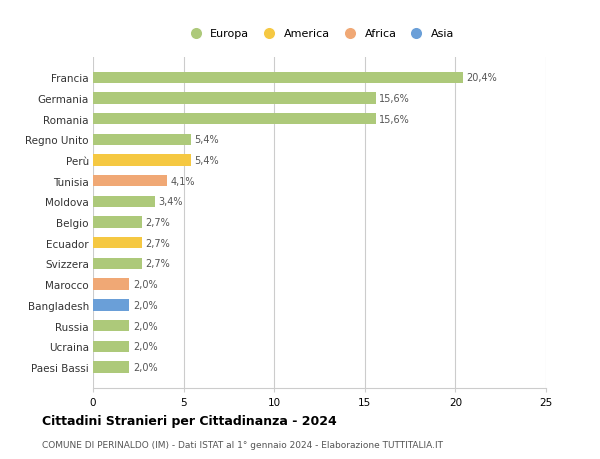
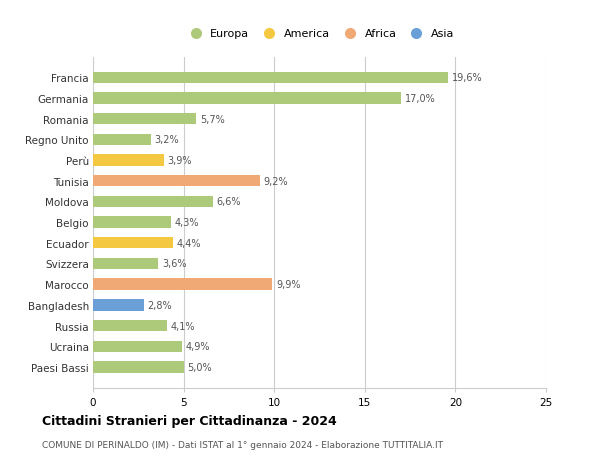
Francia: 20,4% -> 19,6%
Germania: 15,6% -> 17,0%
Romania: 15,6% -> 5,7%
Regno Unito: 5,4% -> 3,2%
Perù: 5,4% -> 3,9%
Tunisia: 4,1% -> 9,2%
Moldova: 3,4% -> 6,6%
Belgio: 2,7% -> 4,3%
Ecuador: 2,7% -> 4,4%
Svizzera: 2,7% -> 3,6%
Marocco: 2,0% -> 9,9%
Bangladesh: 2,0% -> 2,8%
Russia: 2,0% -> 4,1%
Ucraina: 2,0% -> 4,9%
Paesi Bassi: 2,0% -> 5,0%
